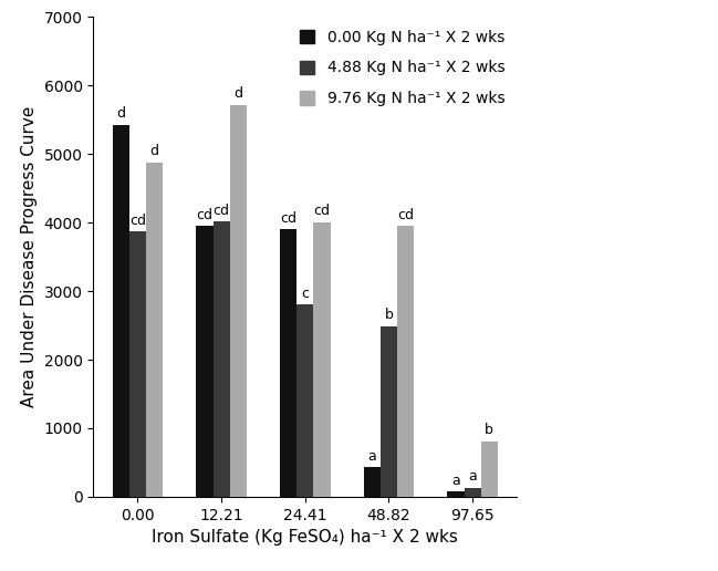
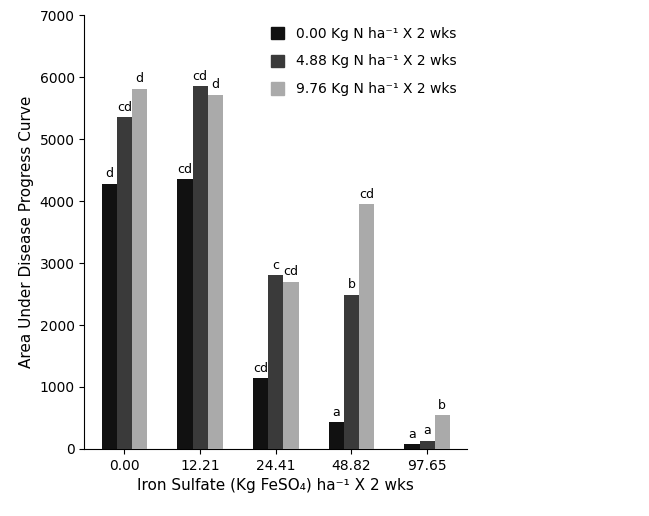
0.00 Kg N ha⁻¹ X 2 wks/0.00: 5430 -> 4280
4.88 Kg N ha⁻¹ X 2 wks/0.00: 3870 -> 5360
9.76 Kg N ha⁻¹ X 2 wks/0.00: 4880 -> 5820
0.00 Kg N ha⁻¹ X 2 wks/12.21: 3950 -> 4360
4.88 Kg N ha⁻¹ X 2 wks/12.21: 4020 -> 5860
0.00 Kg N ha⁻¹ X 2 wks/24.41: 3900 -> 1140
9.76 Kg N ha⁻¹ X 2 wks/24.41: 4010 -> 2700
9.76 Kg N ha⁻¹ X 2 wks/97.65: 810 -> 540
